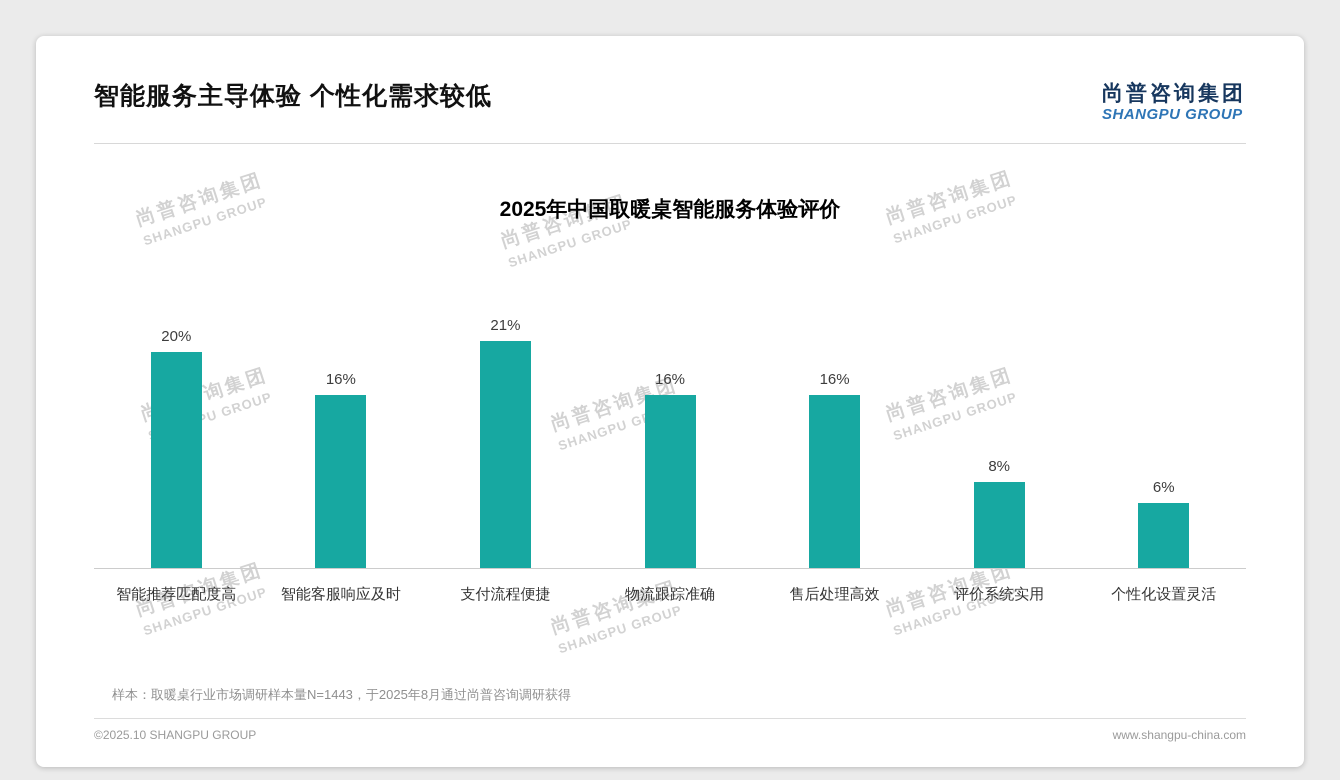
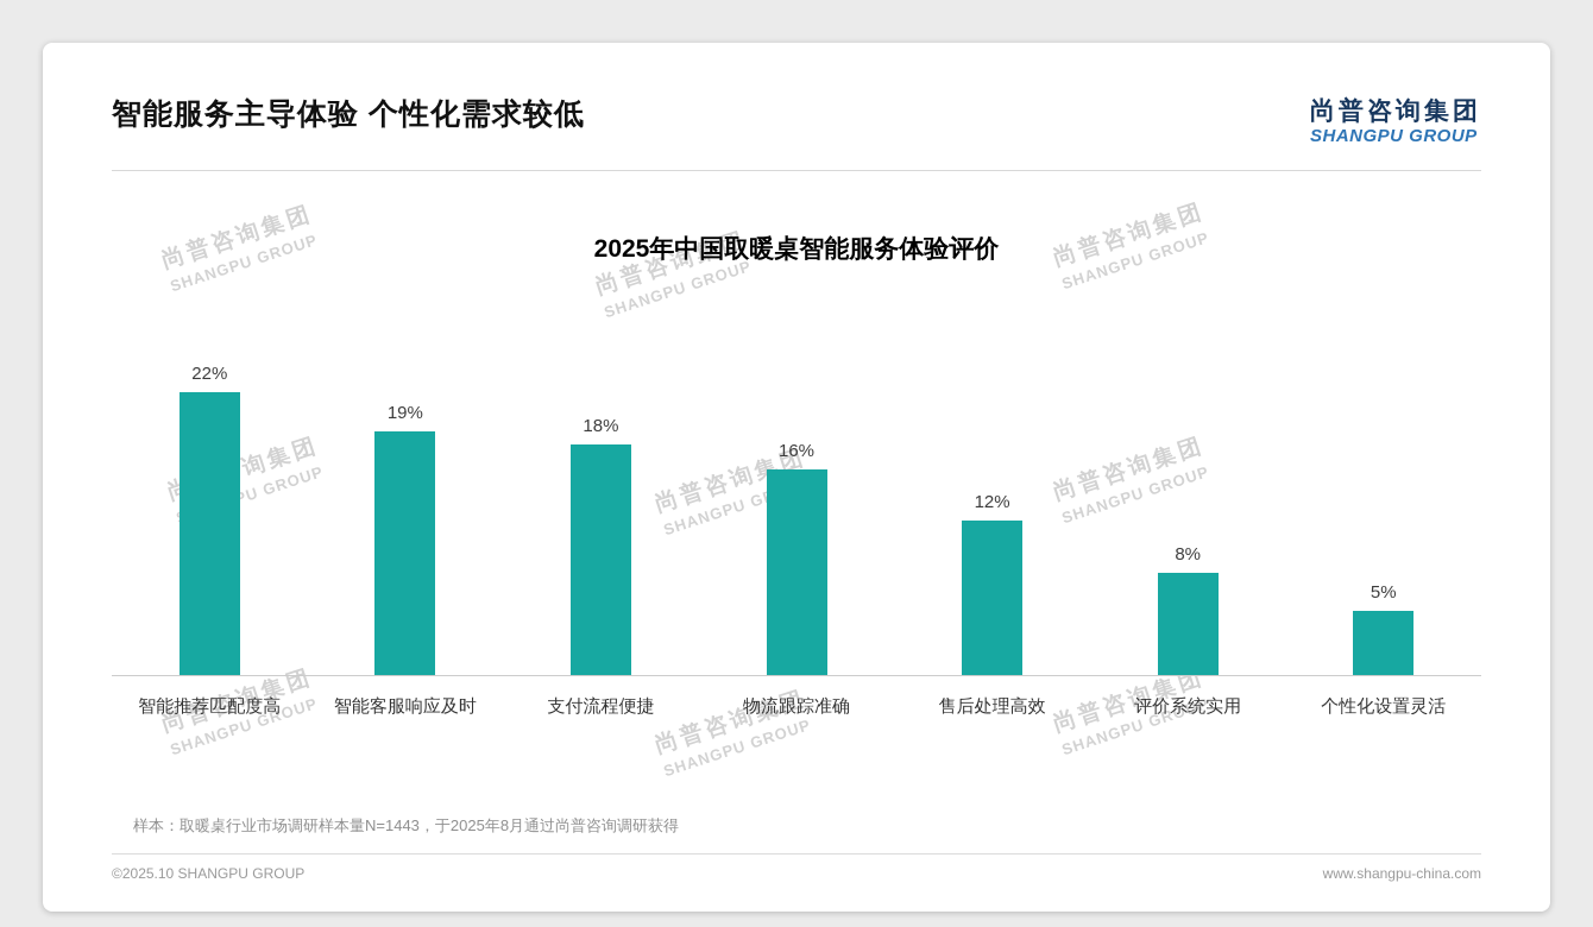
智能推荐匹配度高: 20% -> 22%
智能客服响应及时: 16% -> 19%
支付流程便捷: 21% -> 18%
售后处理高效: 16% -> 12%
个性化设置灵活: 6% -> 5%
